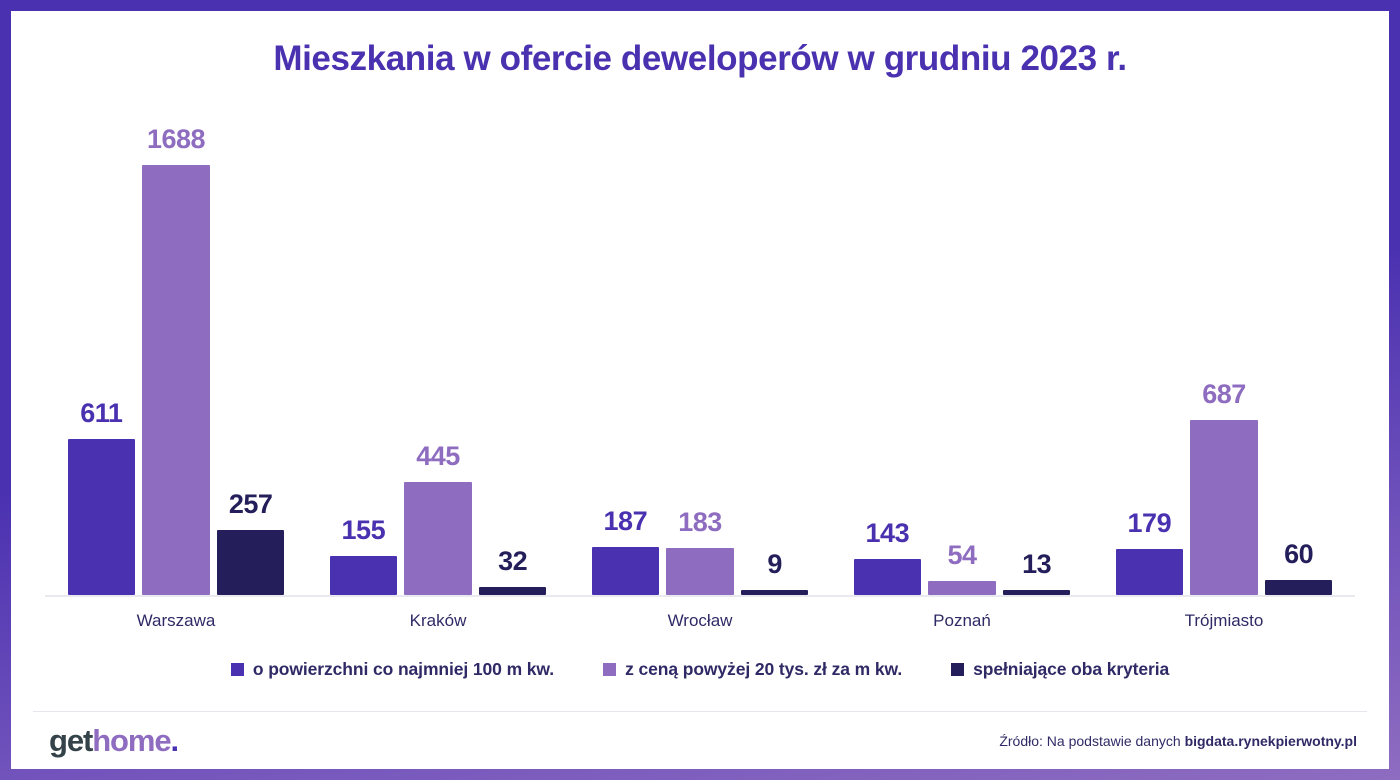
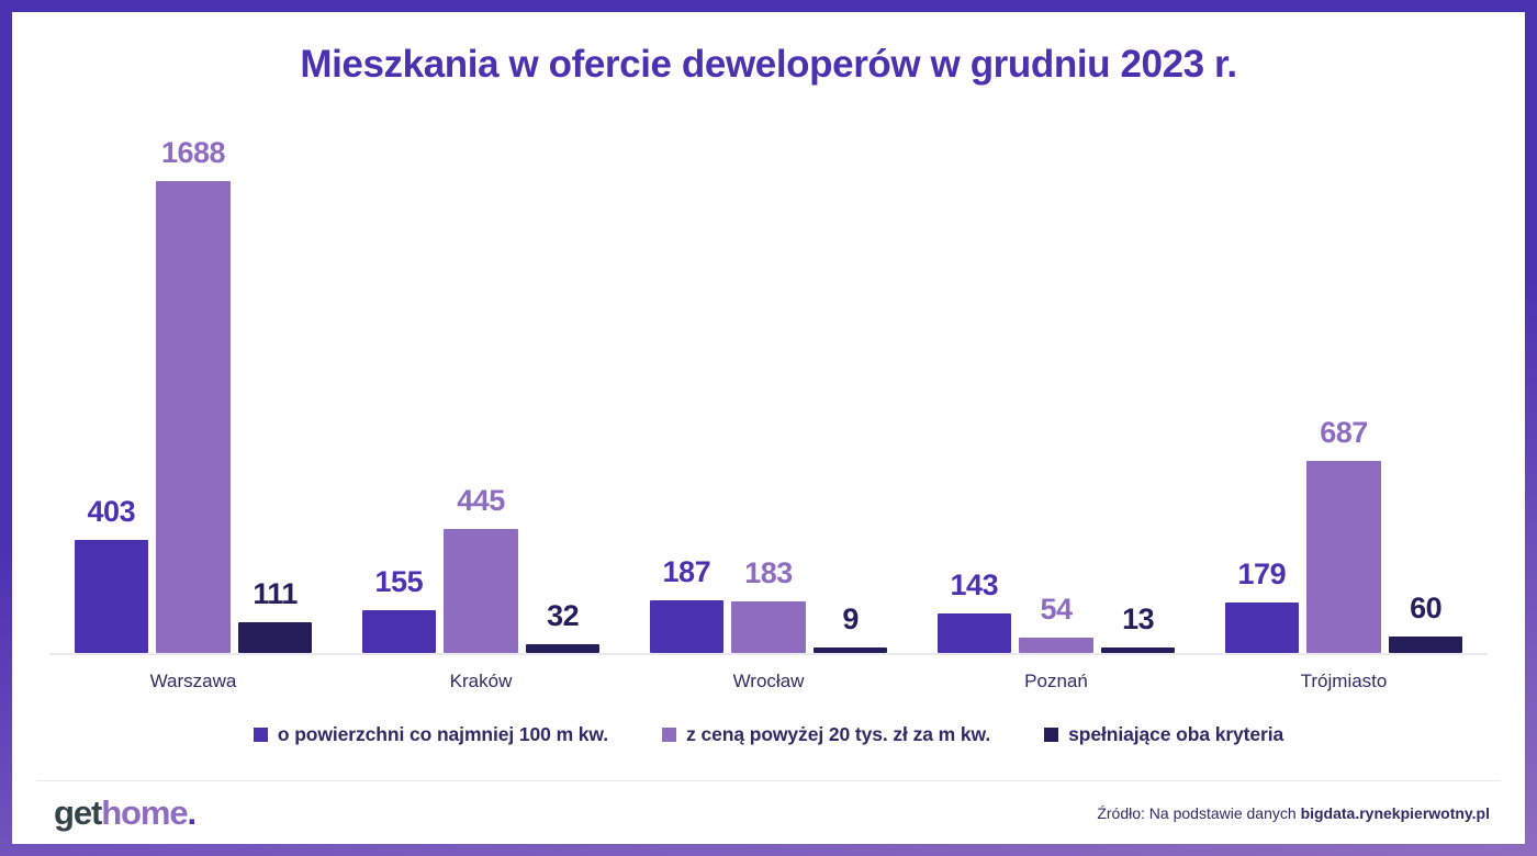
o powierzchni co najmniej 100 m kw./Warszawa: 611 -> 403
spełniające oba kryteria/Warszawa: 257 -> 111
